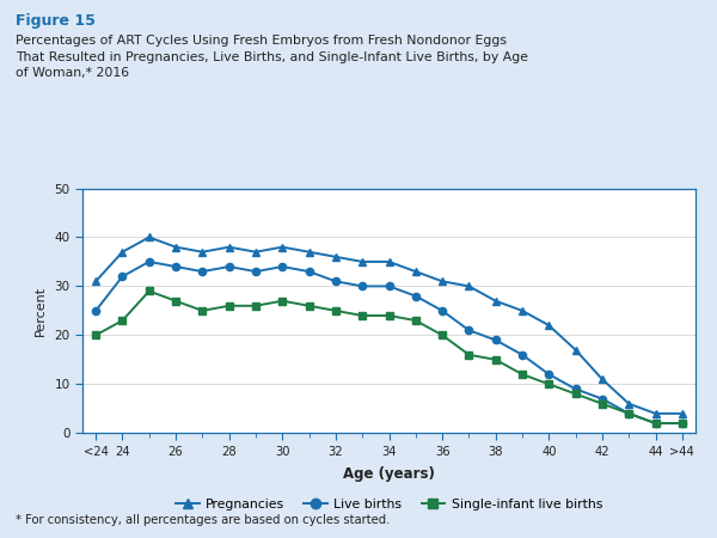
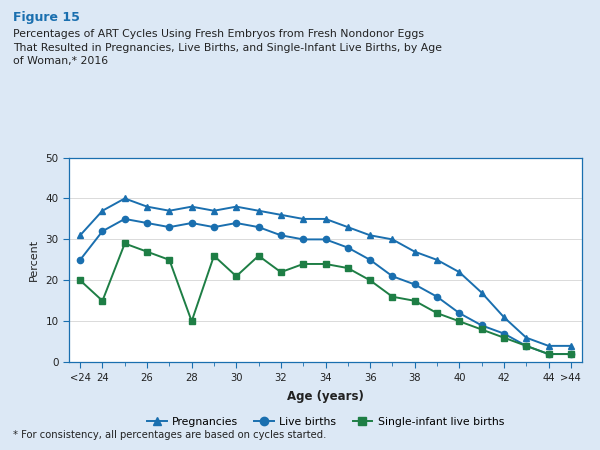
Single-infant live births/24: 23 -> 15
Single-infant live births/28: 26 -> 10
Single-infant live births/30: 27 -> 21
Single-infant live births/32: 25 -> 22
